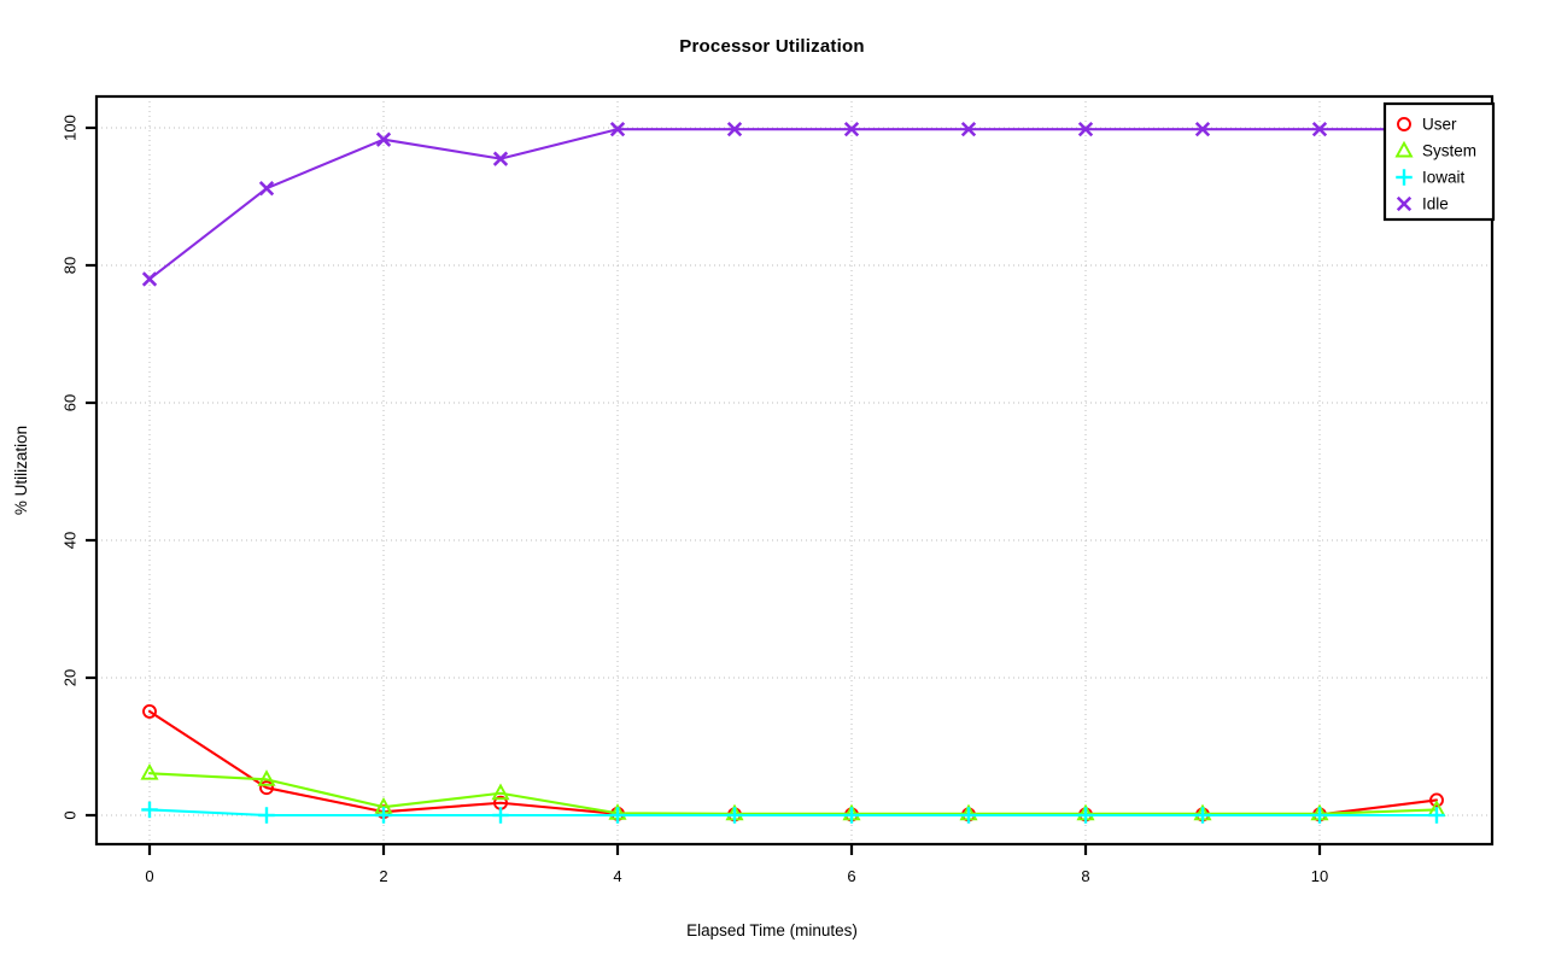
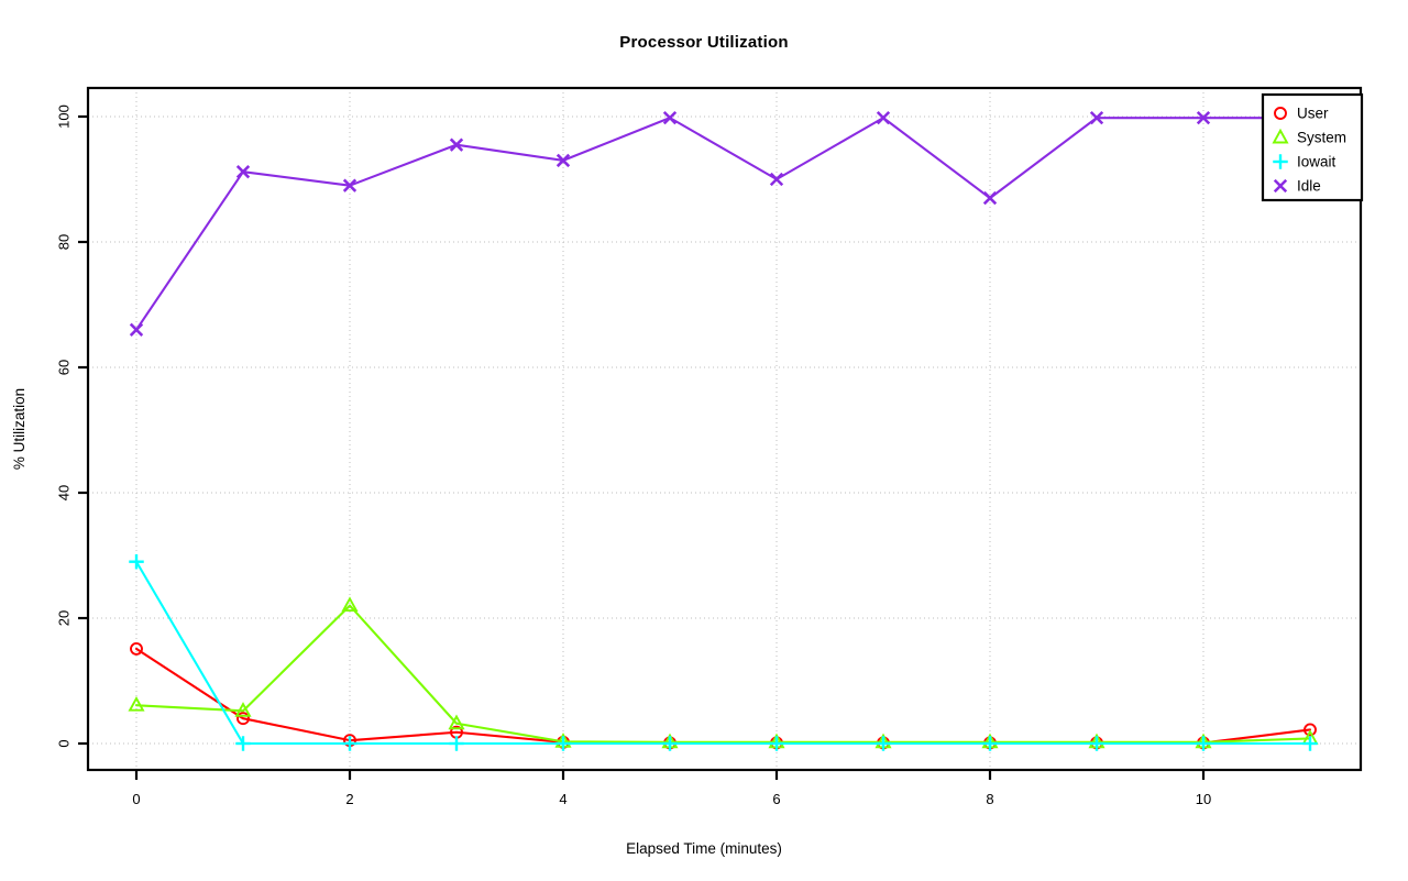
Iowait/0: 1 -> 29
Idle/0: 78 -> 66
System/2: 1 -> 22
Idle/2: 98 -> 89
Idle/4: 100 -> 93
Idle/6: 100 -> 90
Idle/8: 100 -> 87
